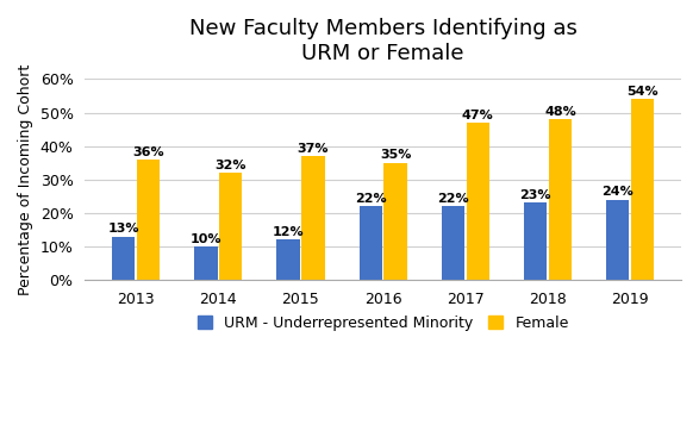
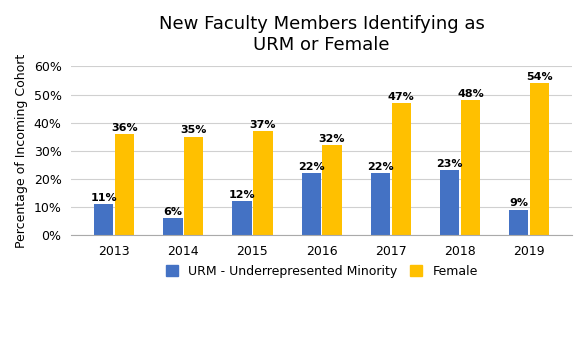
URM - Underrepresented Minority/2013: 13% -> 11%
URM - Underrepresented Minority/2014: 10% -> 6%
Female/2014: 32% -> 35%
Female/2016: 35% -> 32%
URM - Underrepresented Minority/2019: 24% -> 9%
